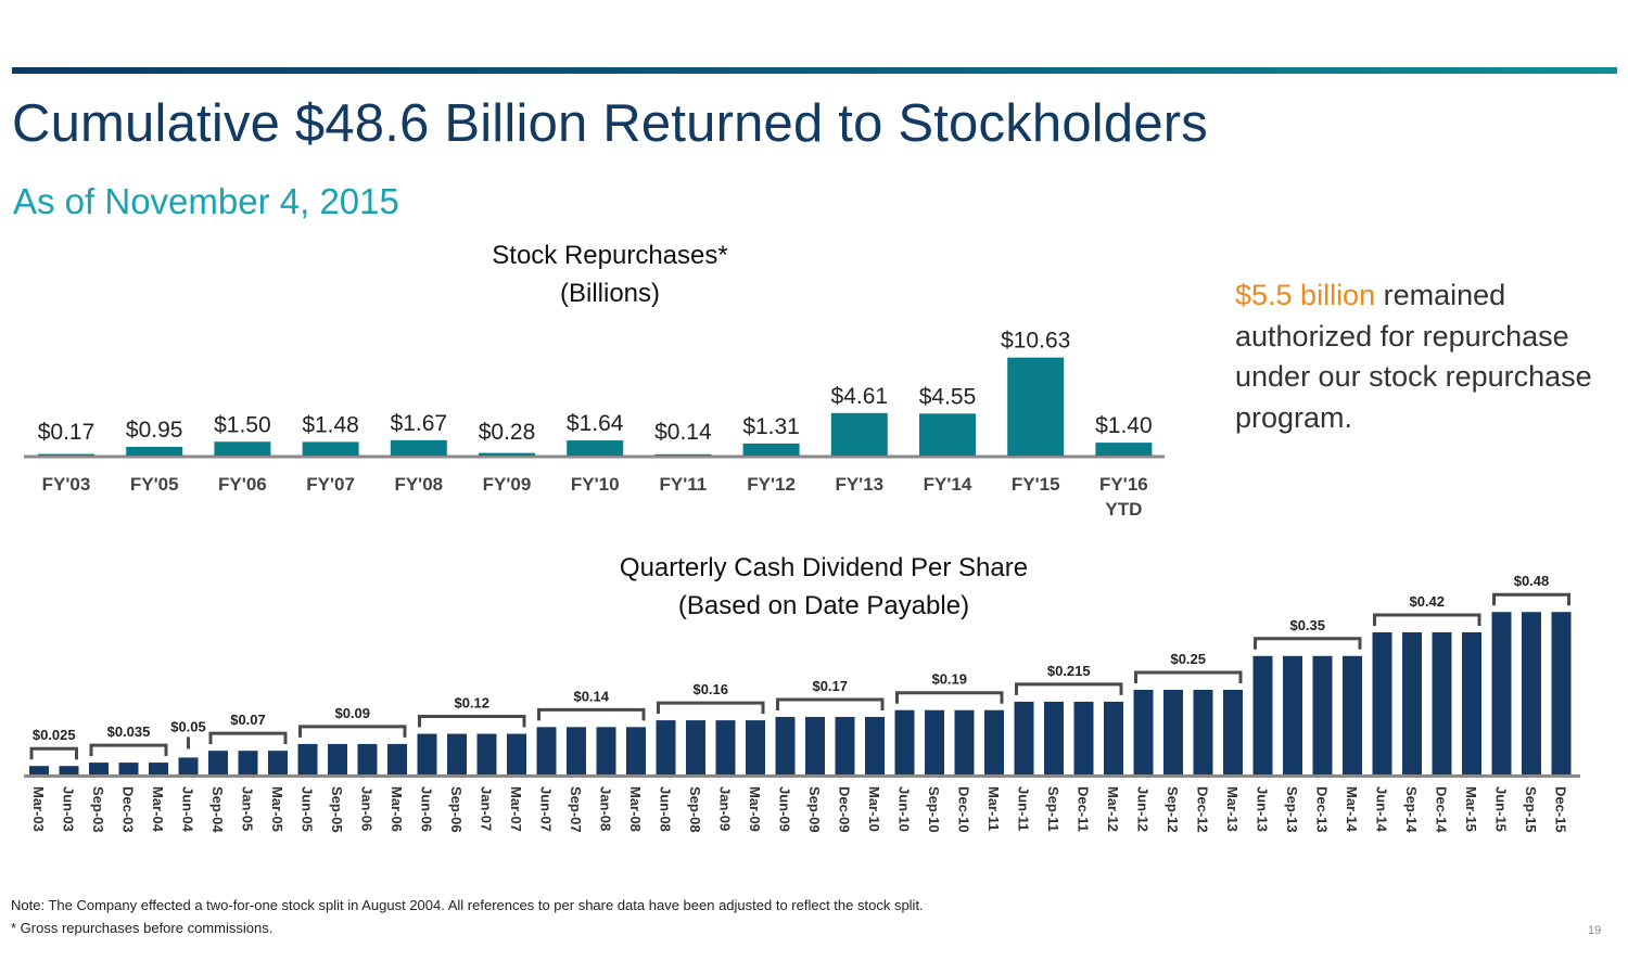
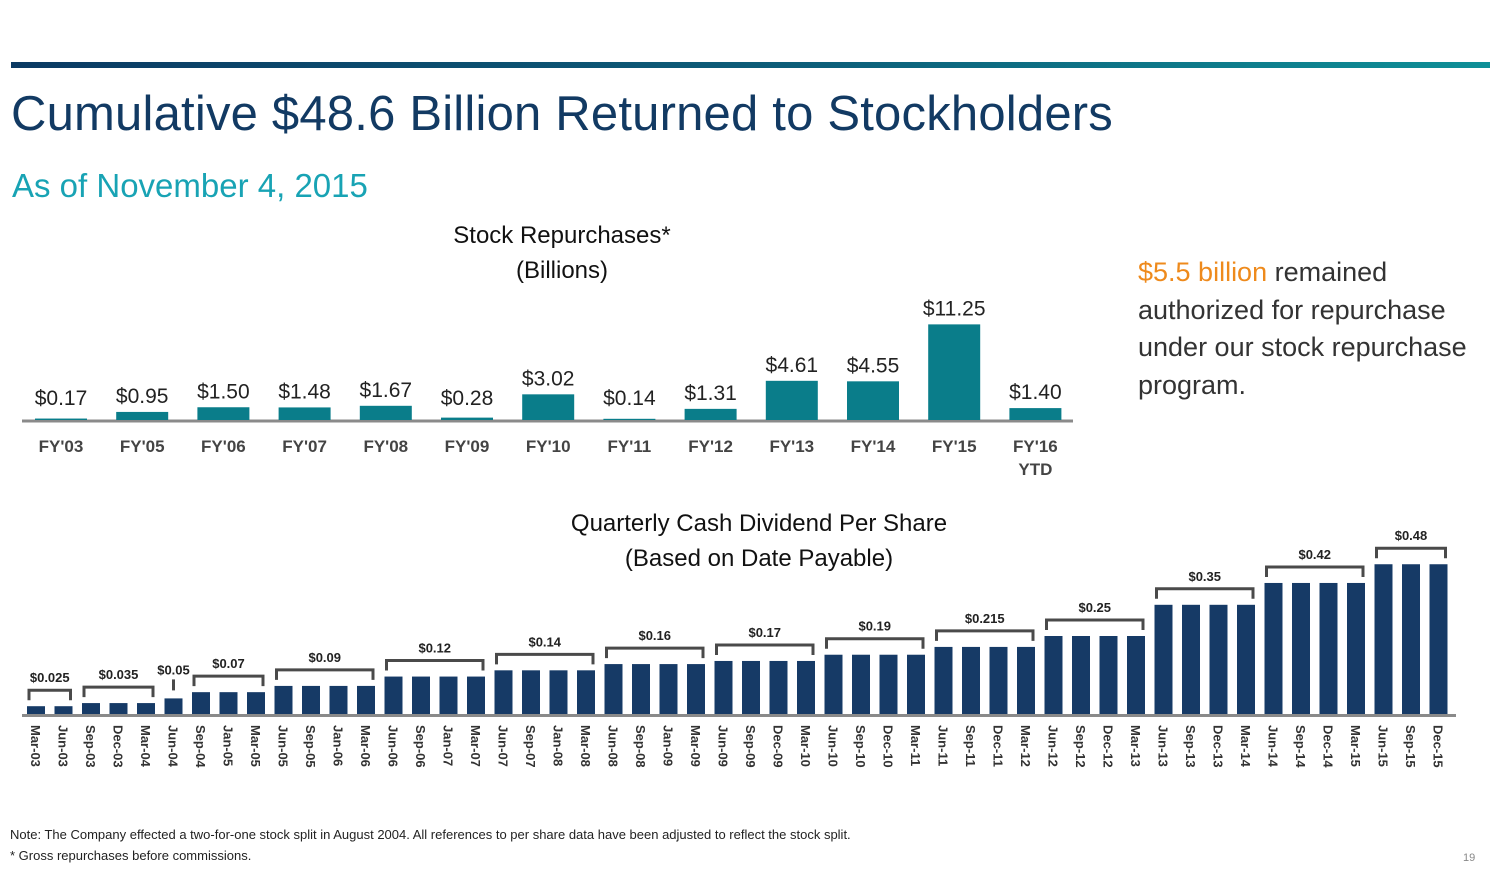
Stock Repurchases*/FY'10: $1.64 -> $3.02
Stock Repurchases*/FY'15: $10.63 -> $11.25
